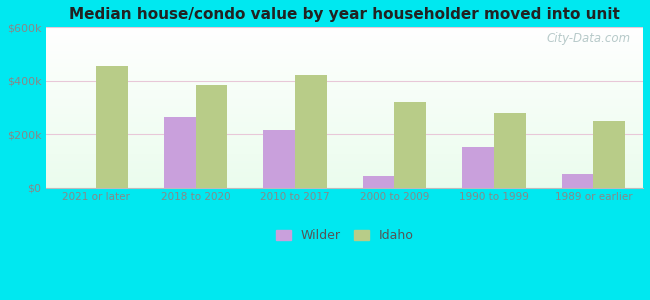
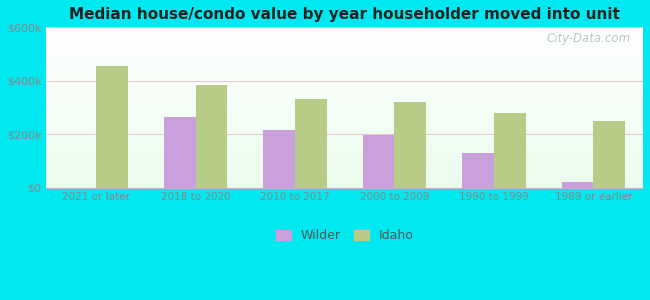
Idaho/2010 to 2017: $420k -> $330k
Wilder/2000 to 2009: $45k -> $197k
Wilder/1990 to 1999: $150k -> $130k
Wilder/1989 or earlier: $50k -> $20k
